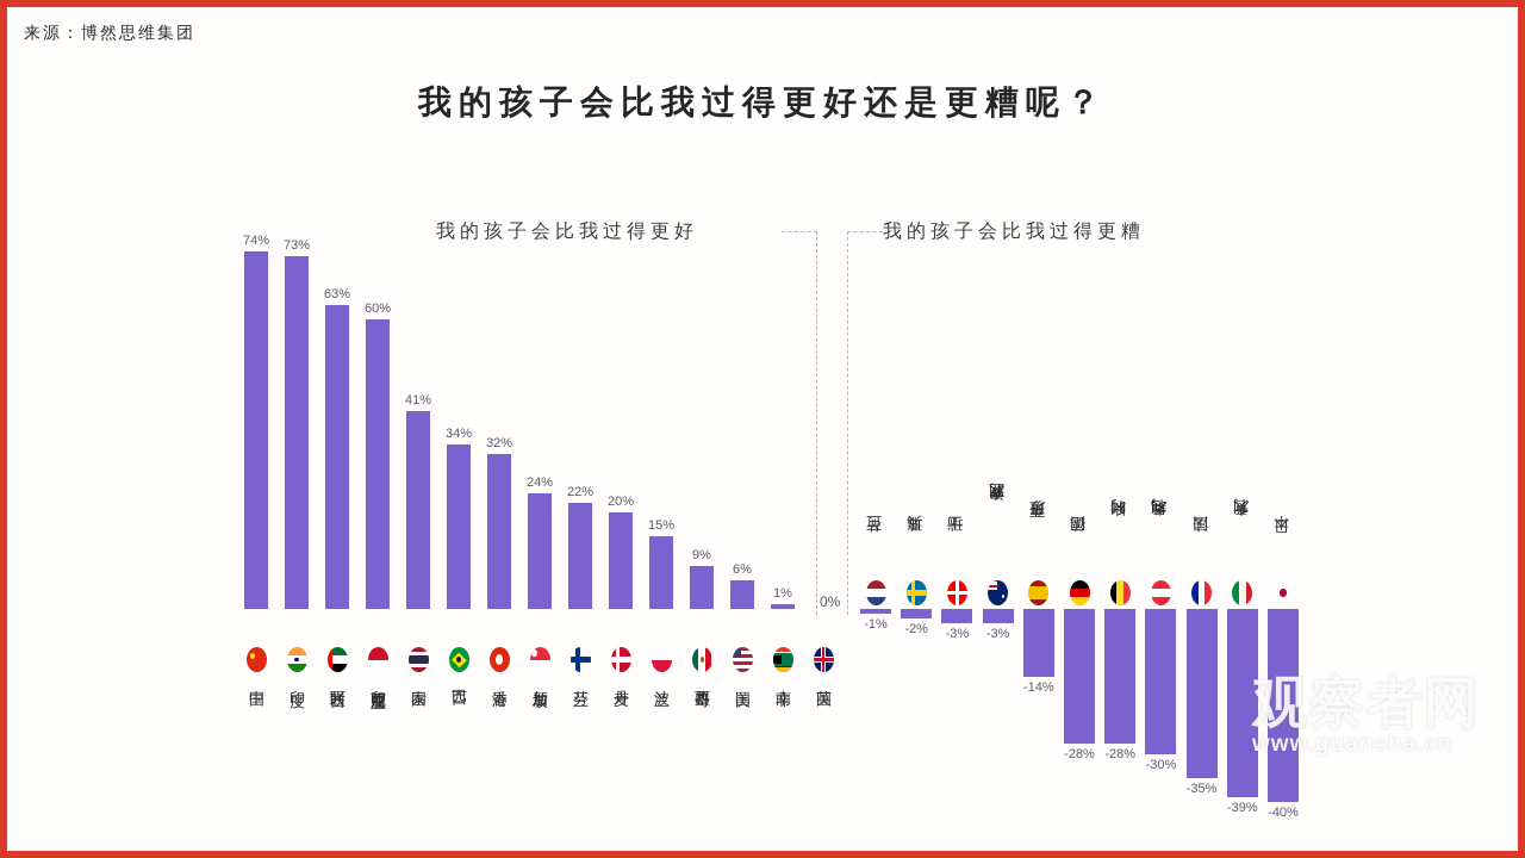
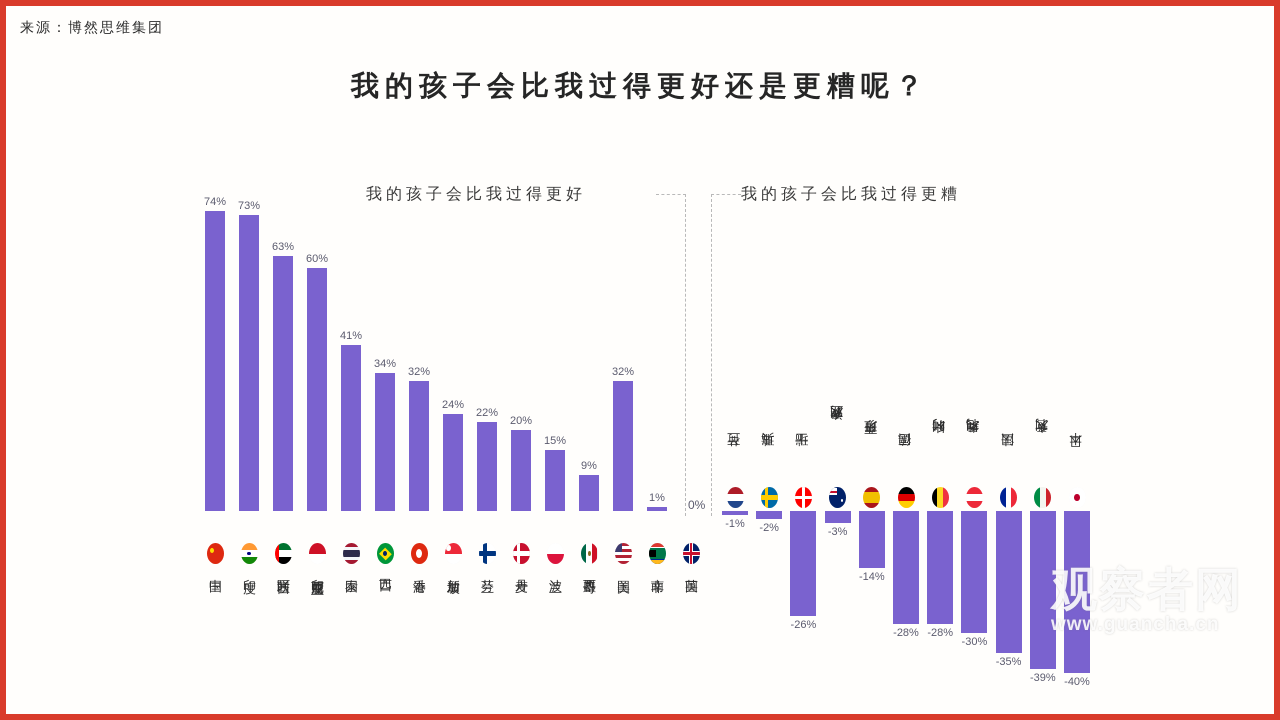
美国: 6% -> 32%
瑞士: -3% -> -26%
